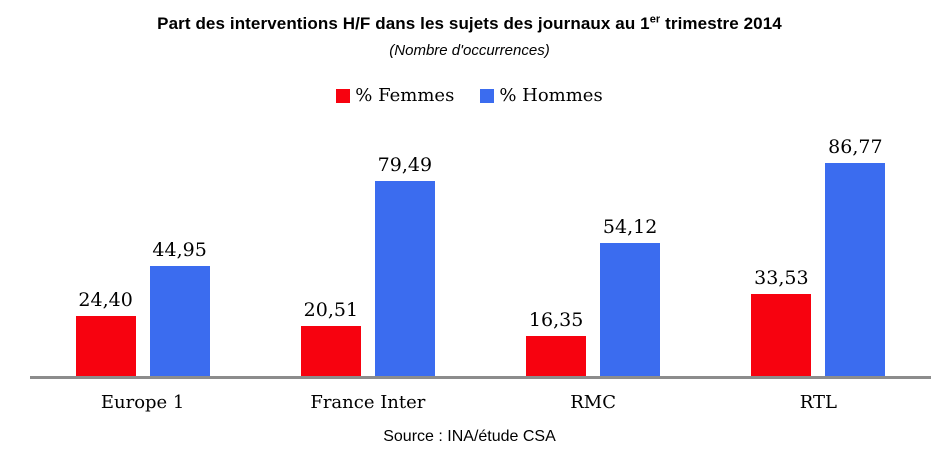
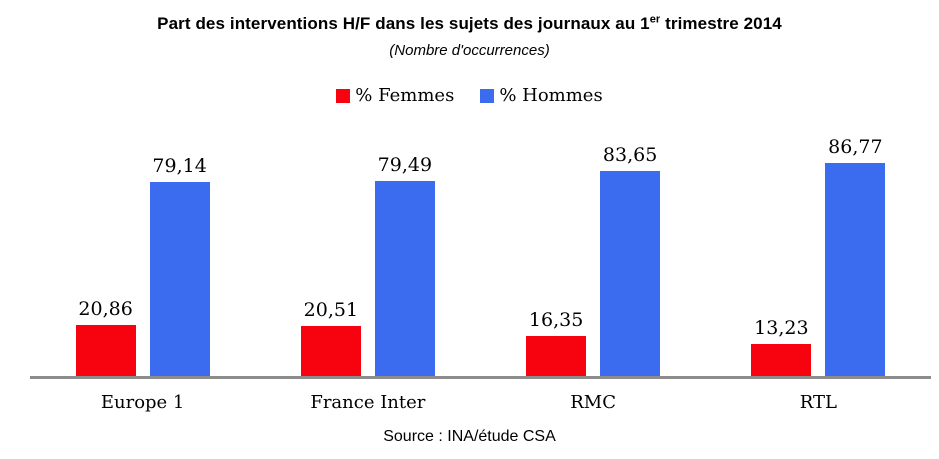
% Femmes/Europe 1: 24,40 -> 20,86
% Hommes/Europe 1: 44,95 -> 79,14
% Hommes/RMC: 54,12 -> 83,65
% Femmes/RTL: 33,53 -> 13,23
